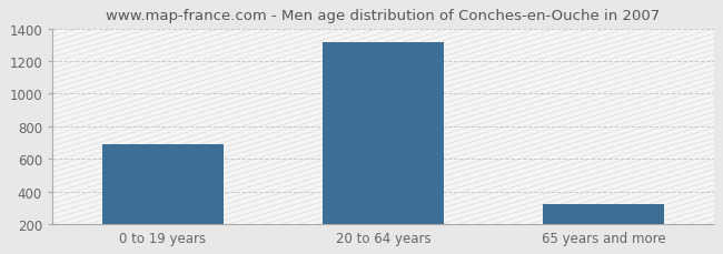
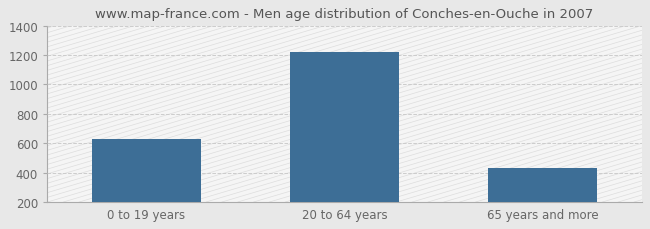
0 to 19 years: 690 -> 630
20 to 64 years: 1320 -> 1220
65 years and more: 330 -> 430
